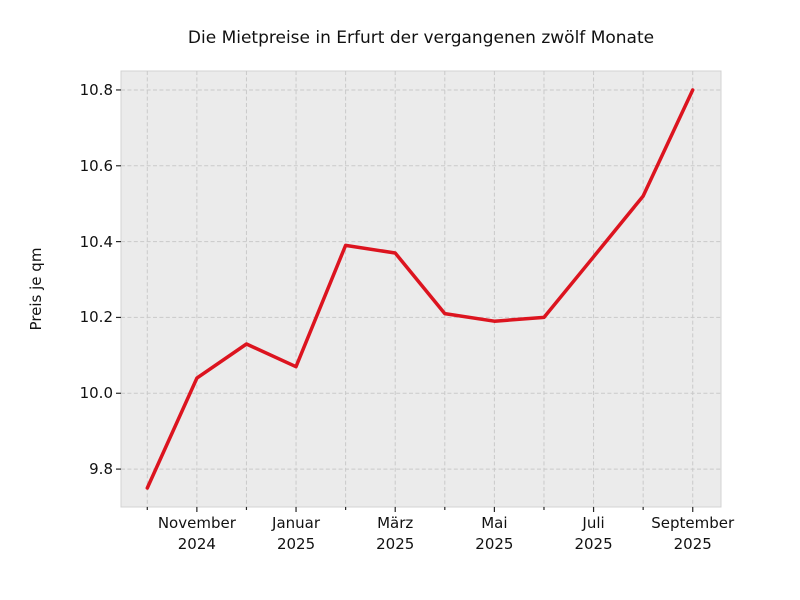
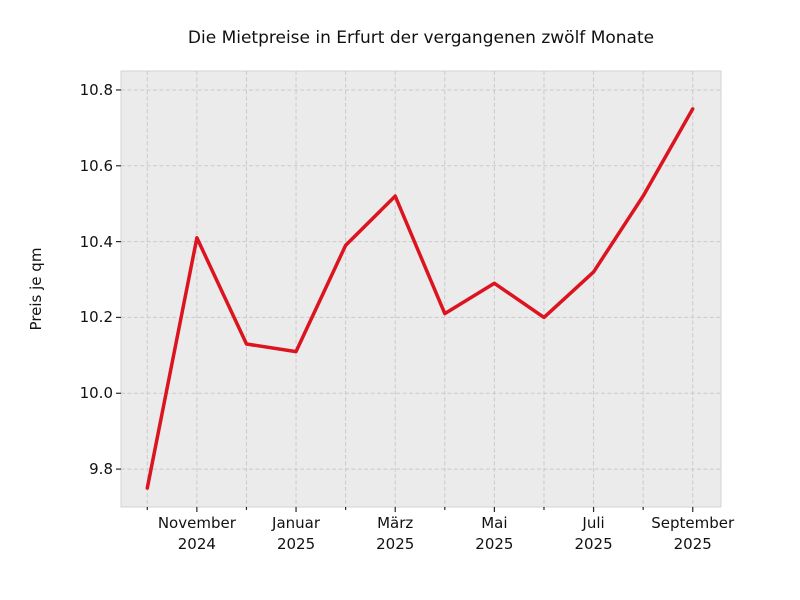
November 2024: 10.04 -> 10.41
Januar 2025: 10.07 -> 10.11
März 2025: 10.37 -> 10.52
Mai 2025: 10.19 -> 10.29
Juli 2025: 10.36 -> 10.32
September 2025: 10.80 -> 10.75
